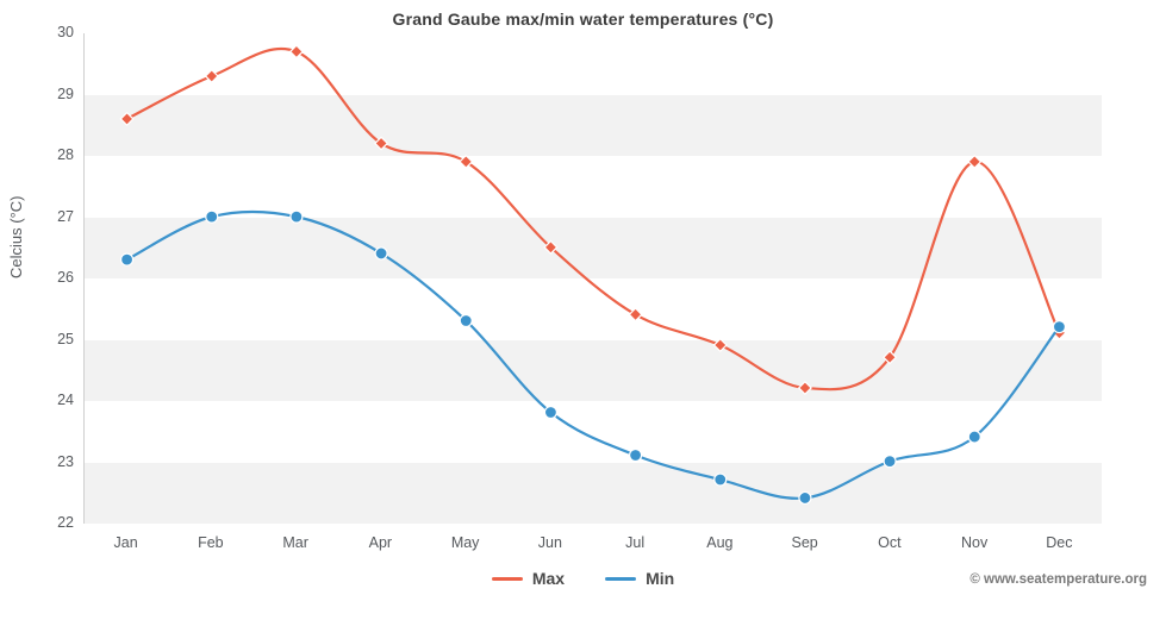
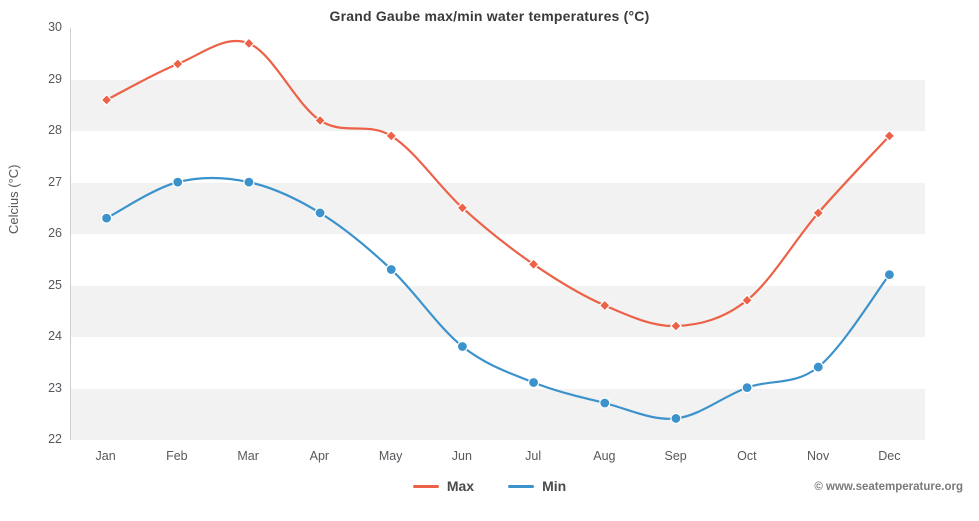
Max/Aug: 24.9 -> 24.6
Max/Nov: 27.9 -> 26.4
Max/Dec: 25.1 -> 27.9
